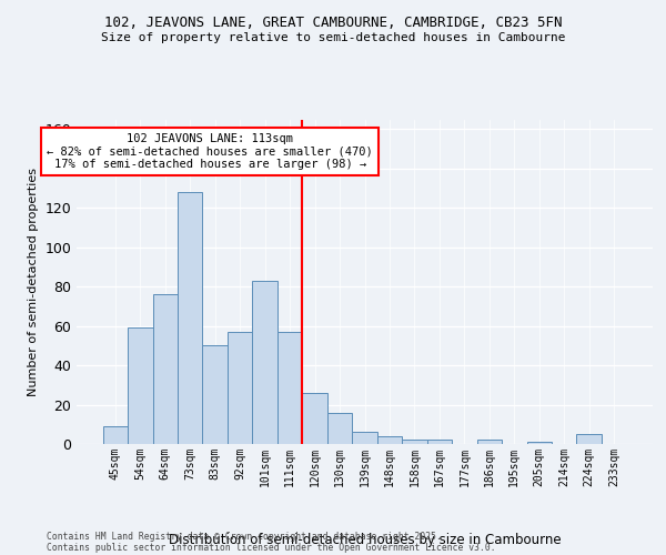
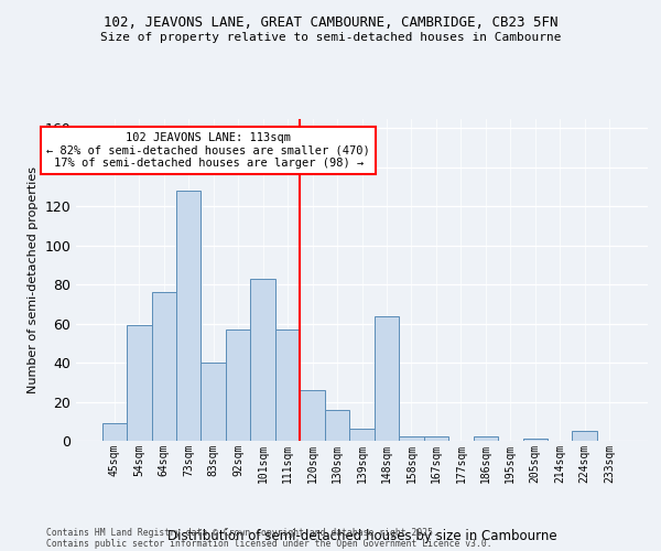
83sqm: 50 -> 40
148sqm: 4 -> 64
